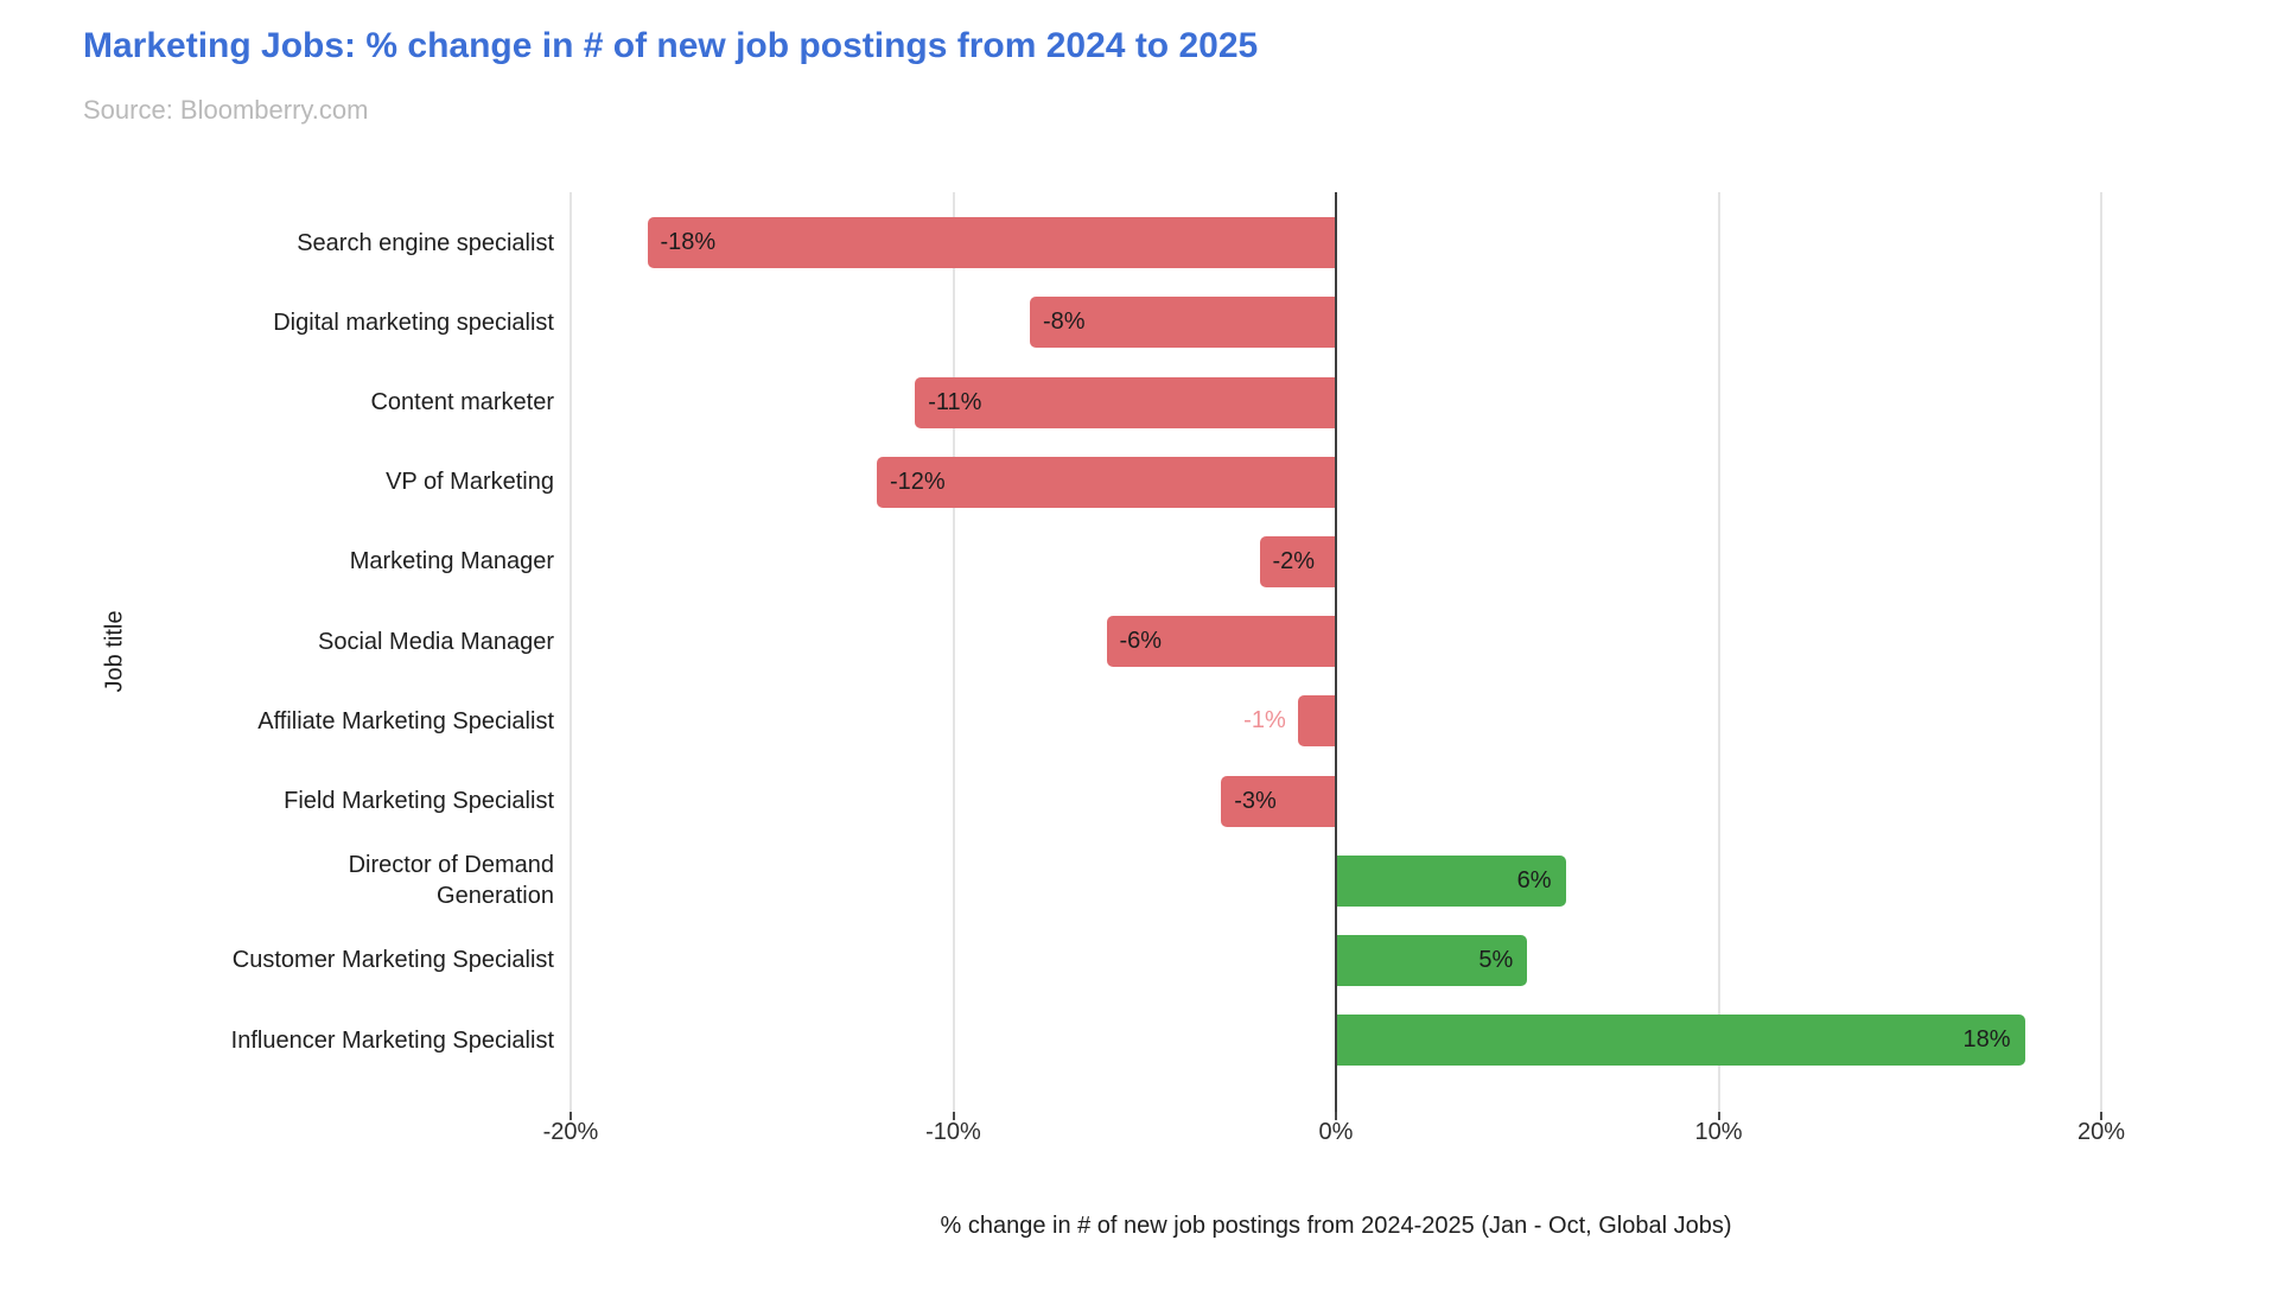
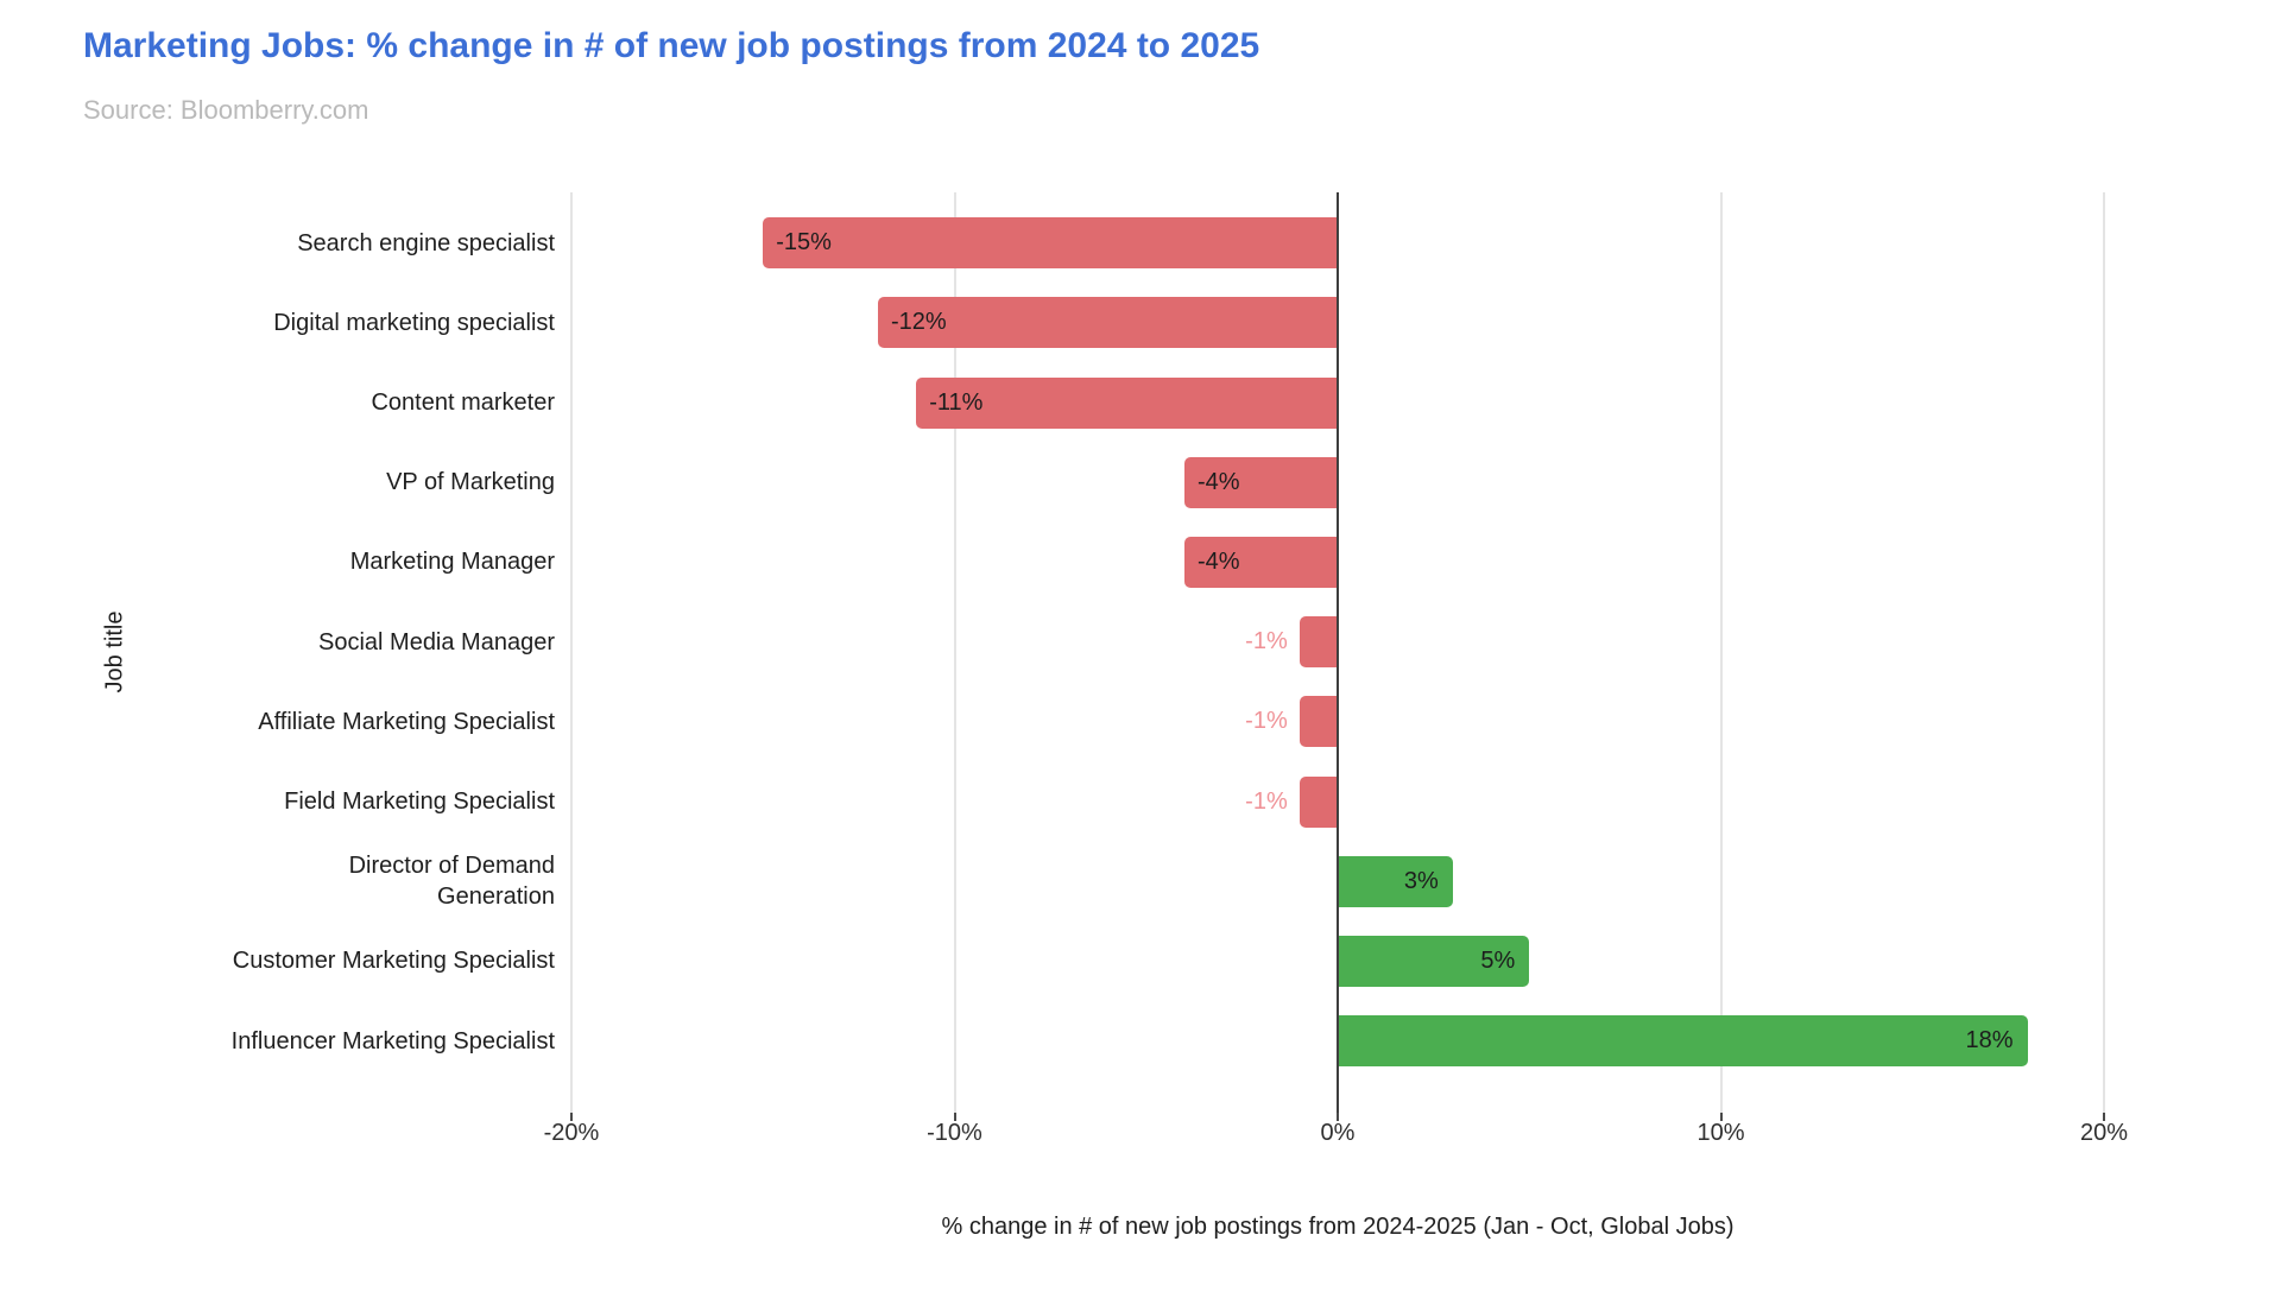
Search engine specialist: -18% -> -15%
Digital marketing specialist: -8% -> -12%
VP of Marketing: -12% -> -4%
Marketing Manager: -2% -> -4%
Social Media Manager: -6% -> -1%
Field Marketing Specialist: -3% -> -1%
Director of Demand Generation: 6% -> 3%
